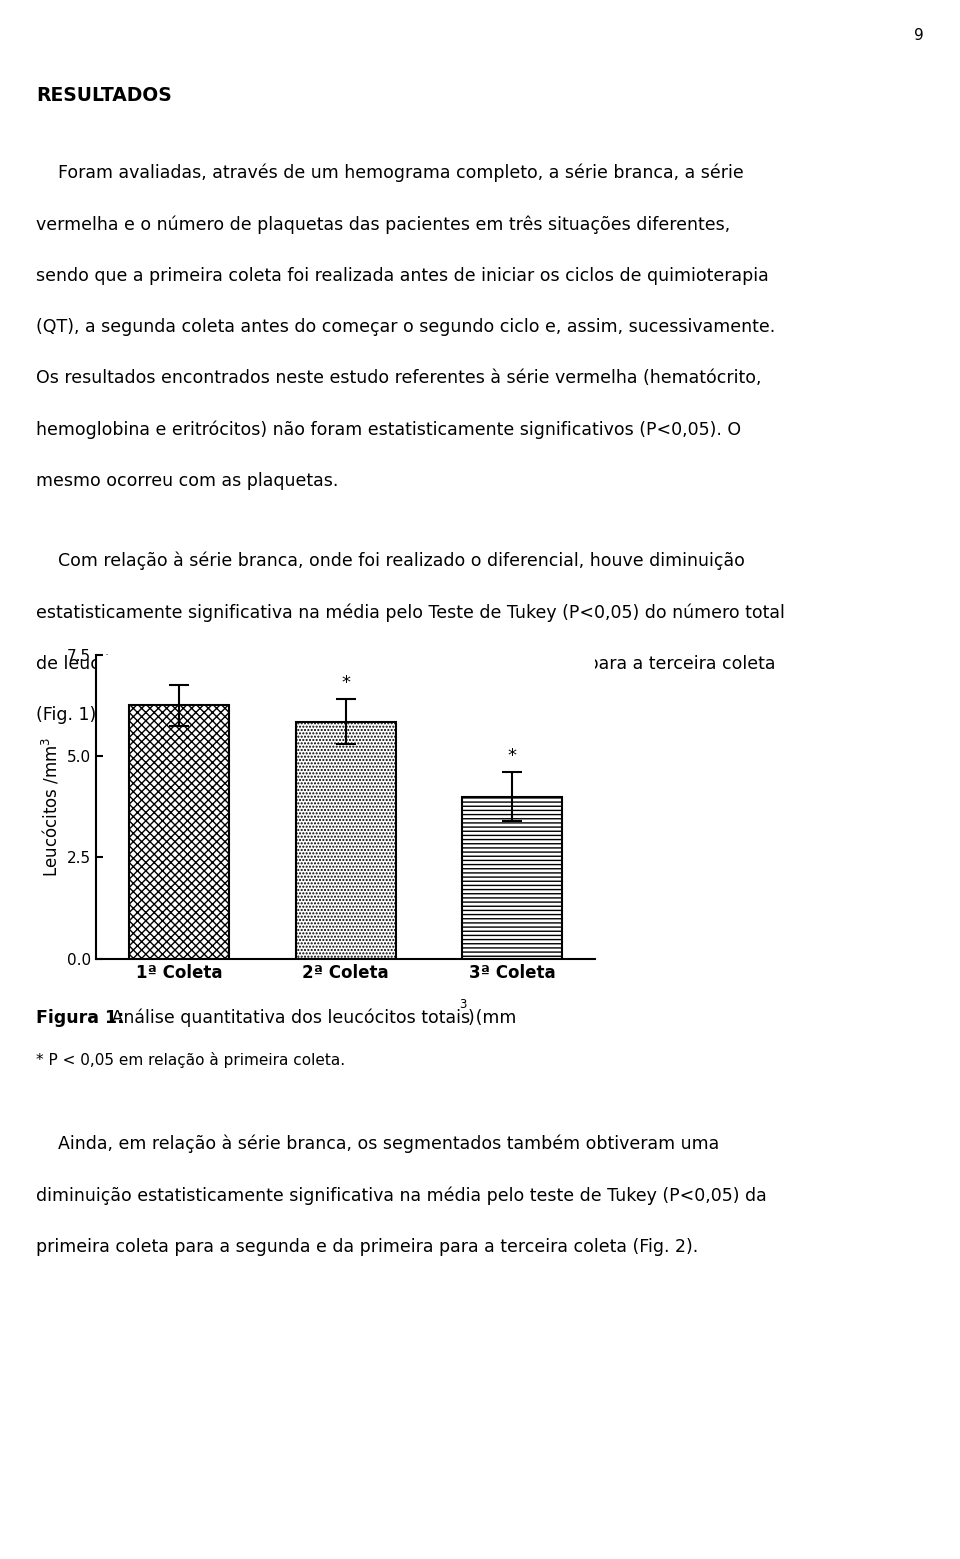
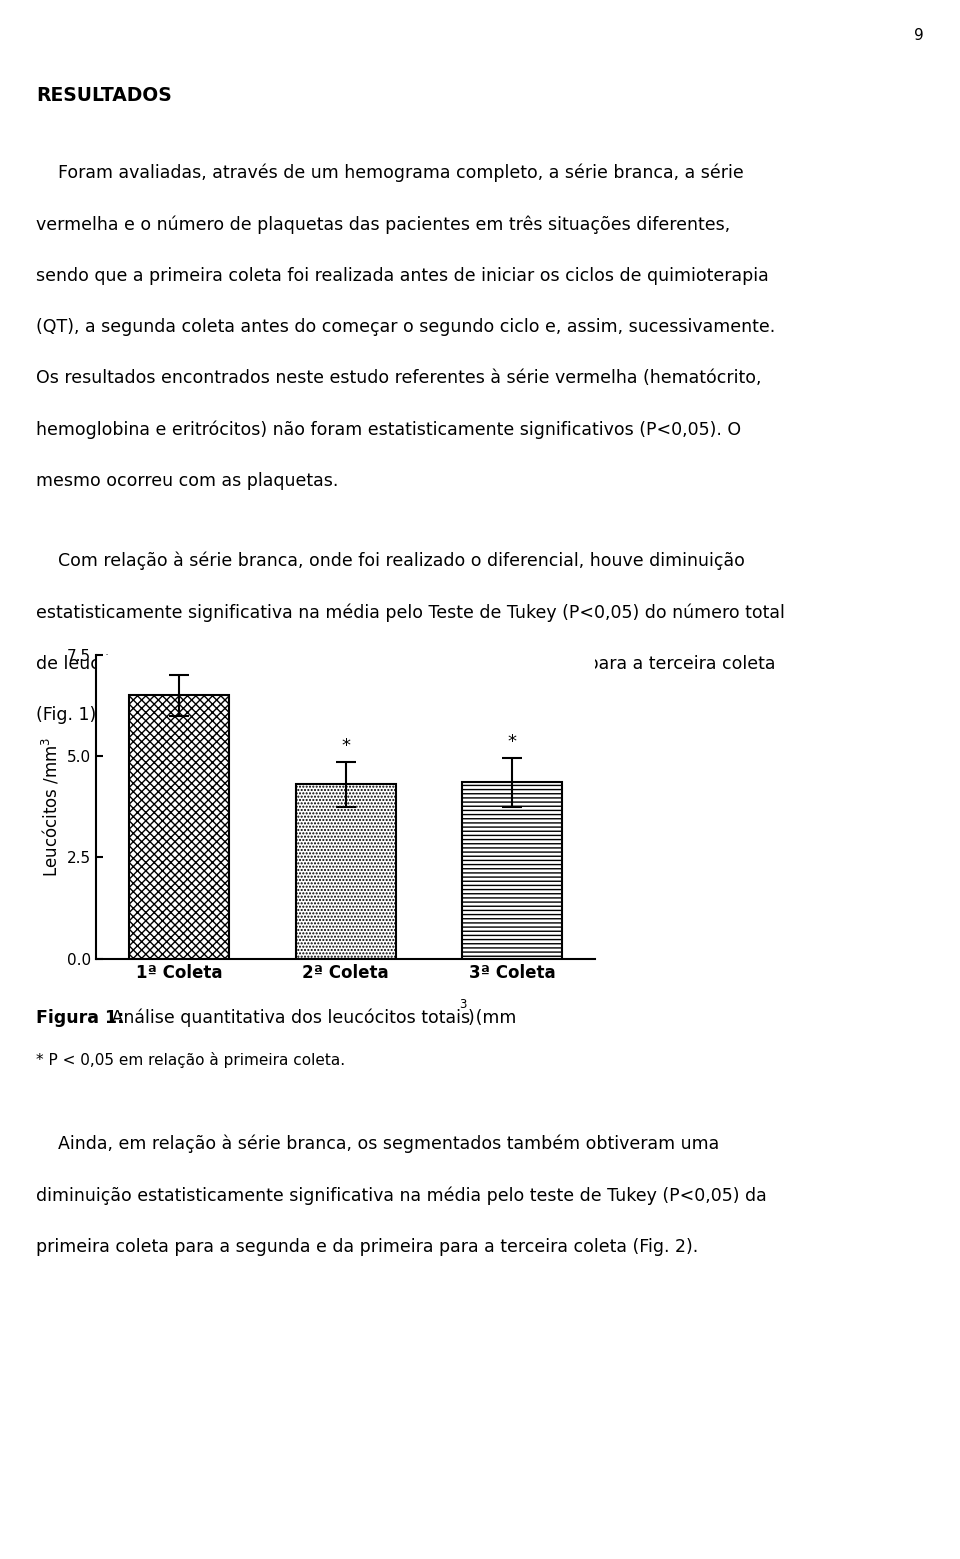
1ª Coleta: 6.25 -> 6.50
2ª Coleta: 5.85 -> 4.30
3ª Coleta: 4.00 -> 4.35
